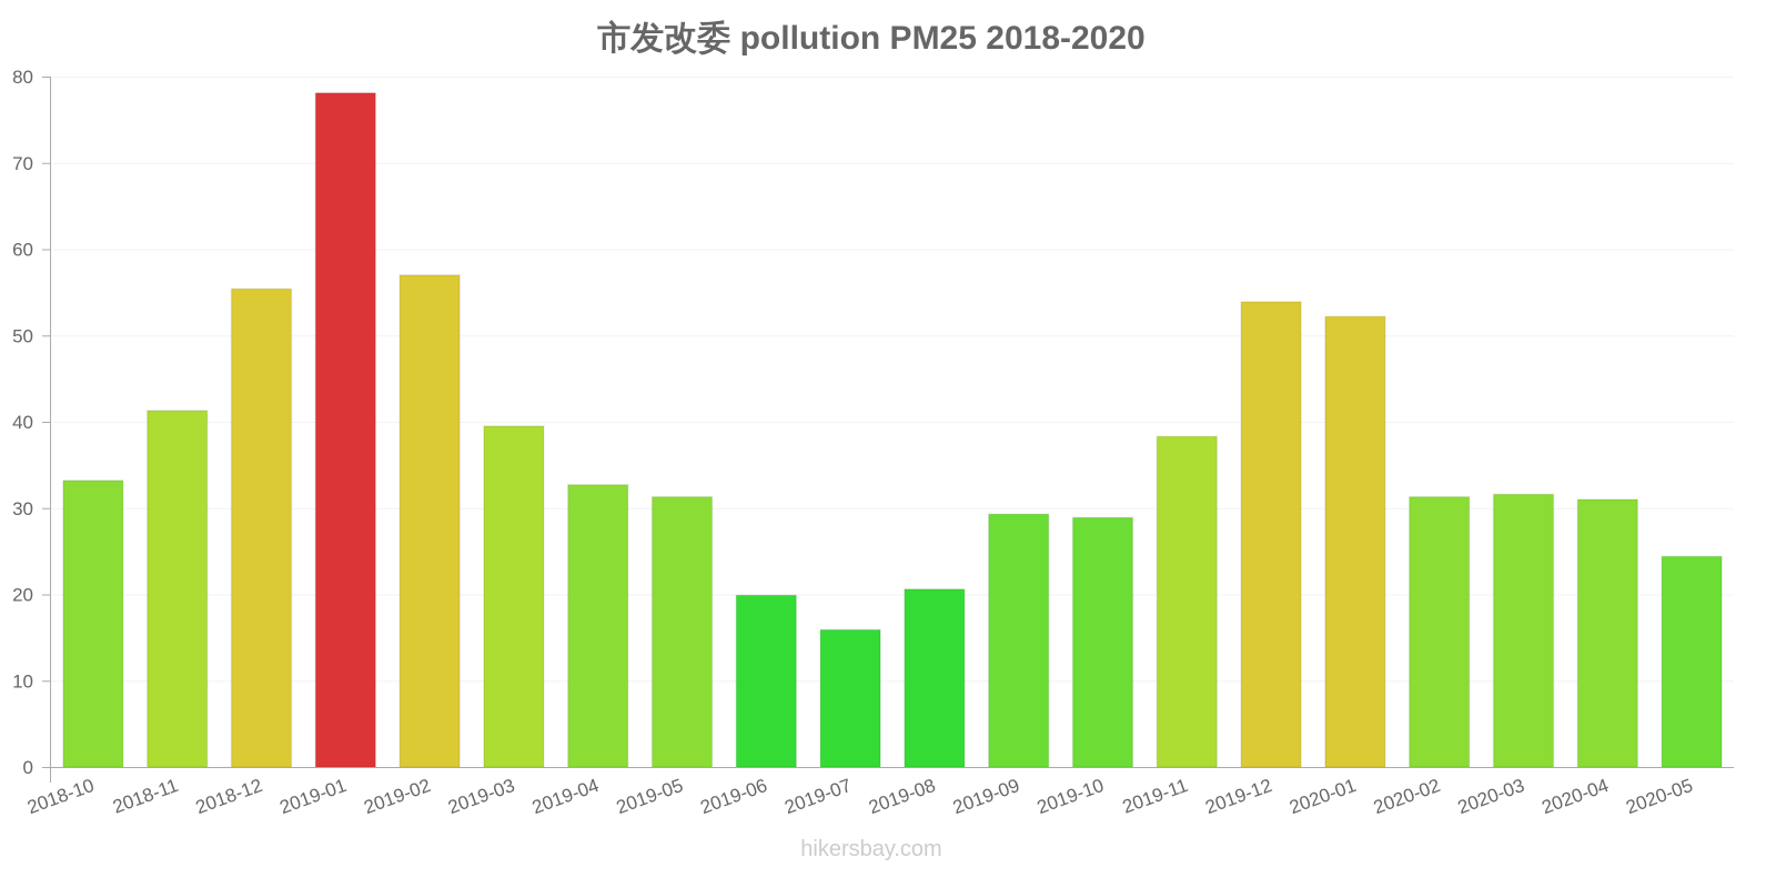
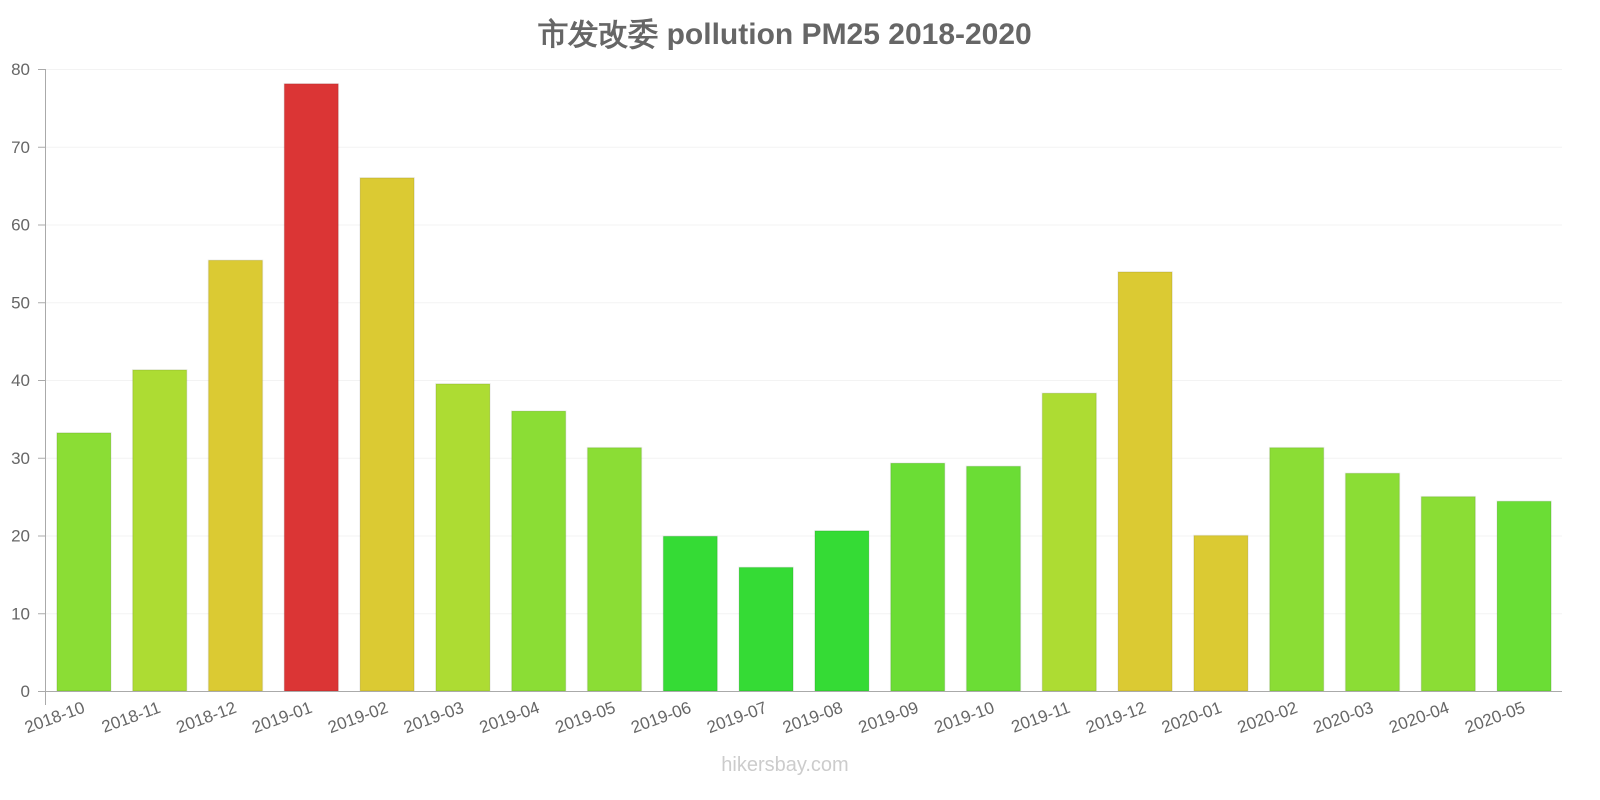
2019-02: 57 -> 66
2019-04: 33 -> 36
2020-01: 52 -> 20
2020-03: 32 -> 28
2020-04: 31 -> 25
